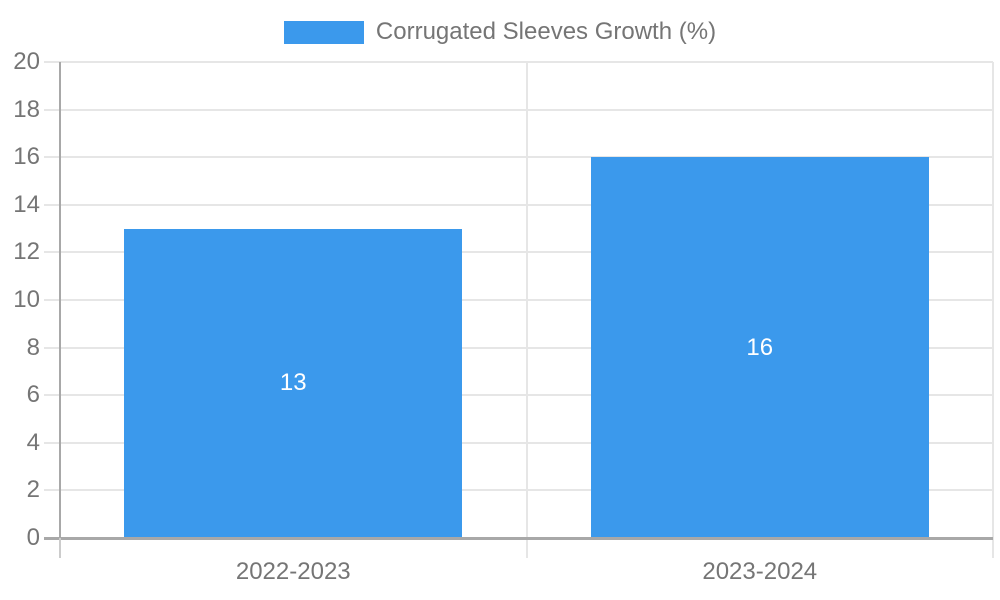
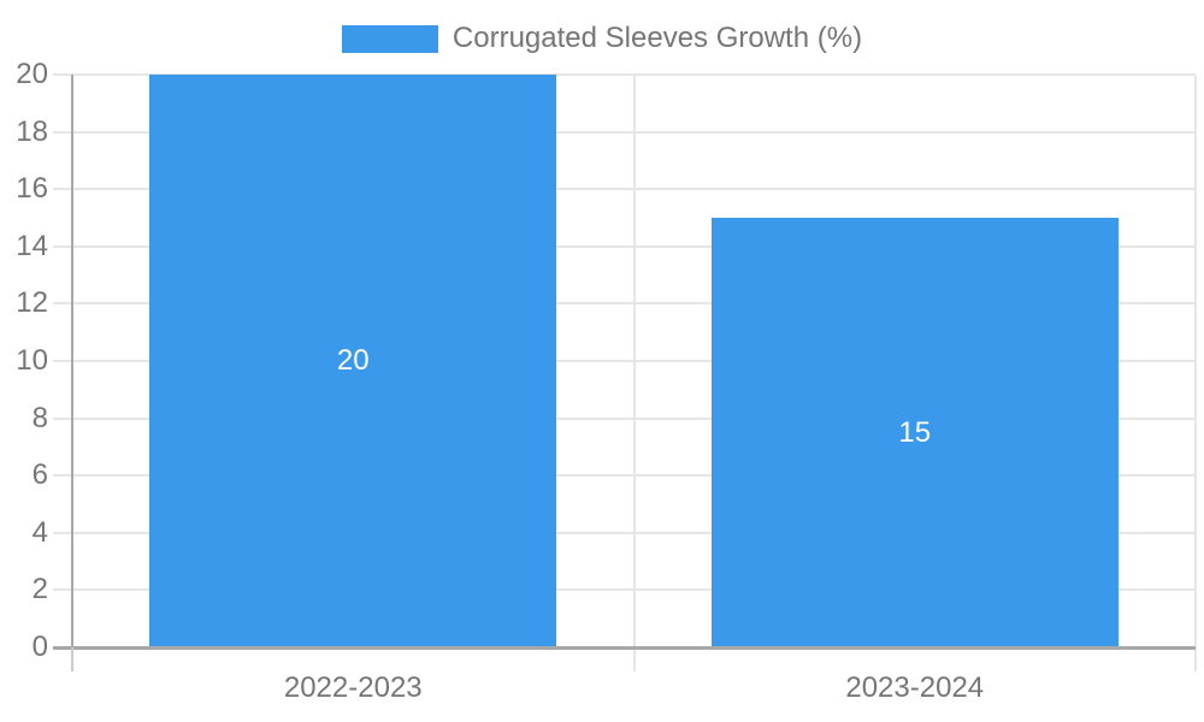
2022-2023: 13 -> 20
2023-2024: 16 -> 15
